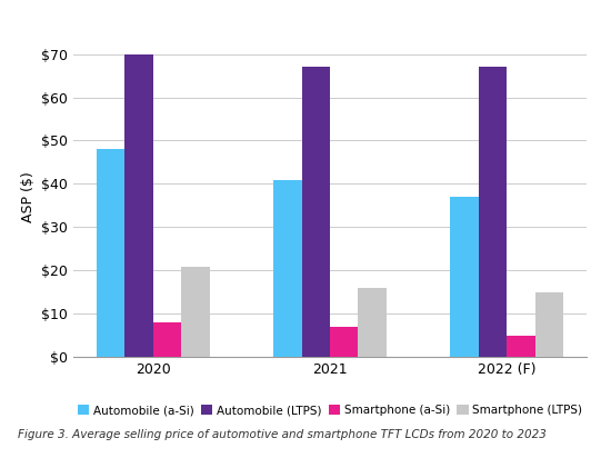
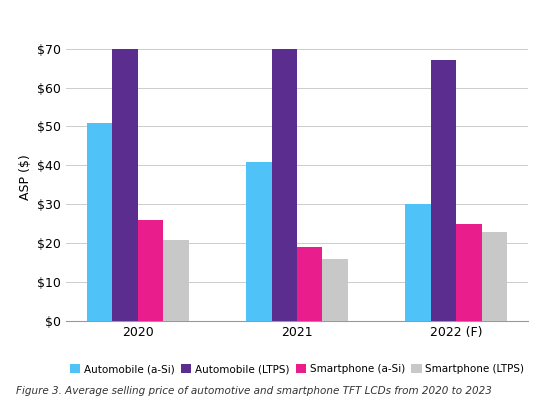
Automobile (a-Si)/2020: $48 -> $51
Smartphone (a-Si)/2020: $8 -> $26
Automobile (LTPS)/2021: $67 -> $70
Smartphone (a-Si)/2021: $7 -> $19
Automobile (a-Si)/2022 (F): $37 -> $30
Smartphone (a-Si)/2022 (F): $5 -> $25
Smartphone (LTPS)/2022 (F): $15 -> $23
